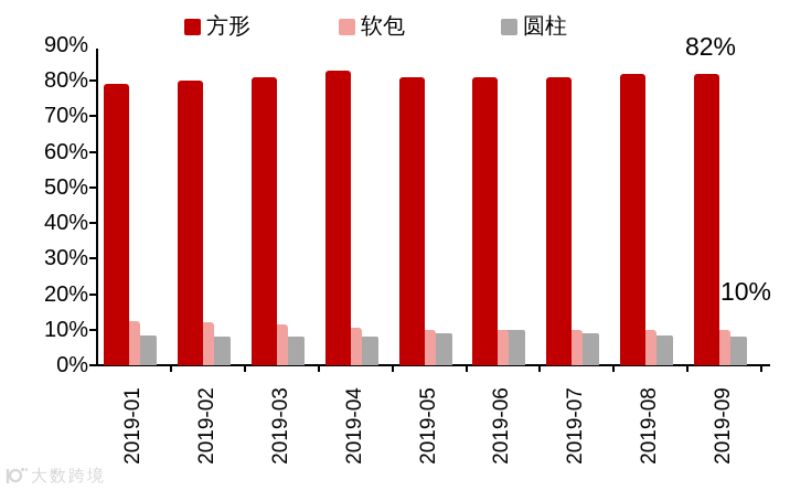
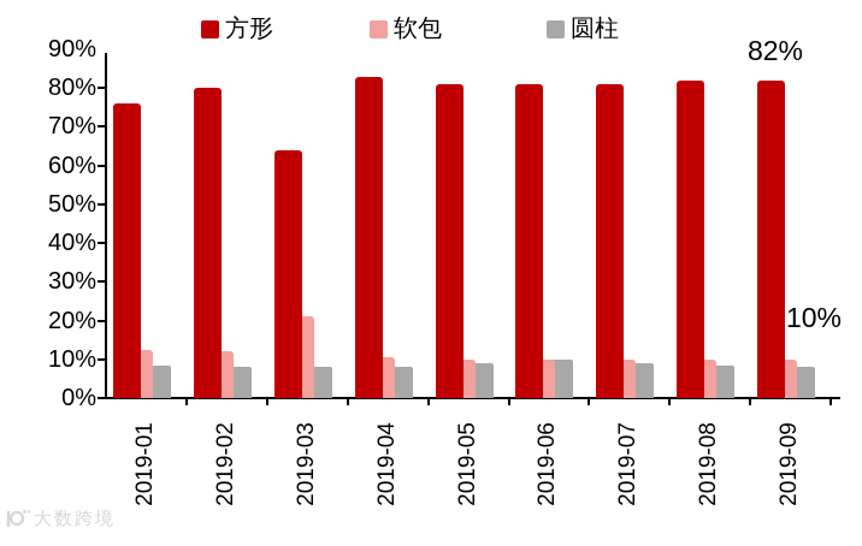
方形/2019-01: 79% -> 76%
方形/2019-03: 81% -> 64%
软包/2019-03: 12% -> 21%
